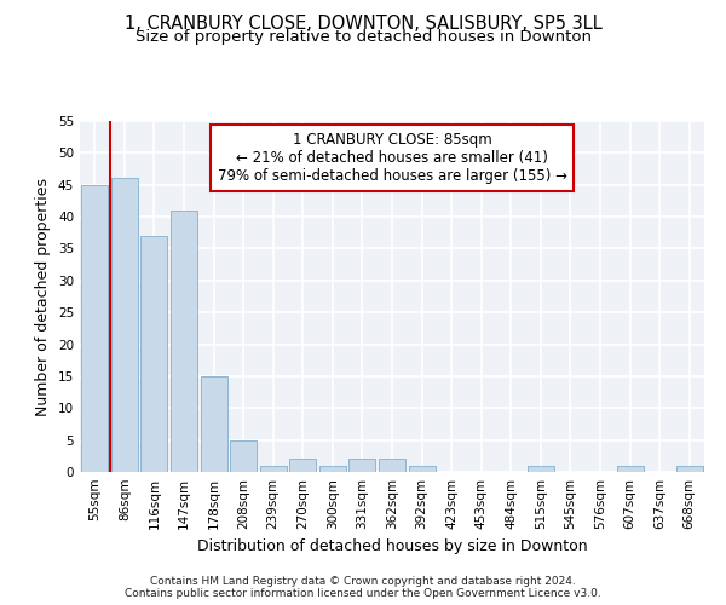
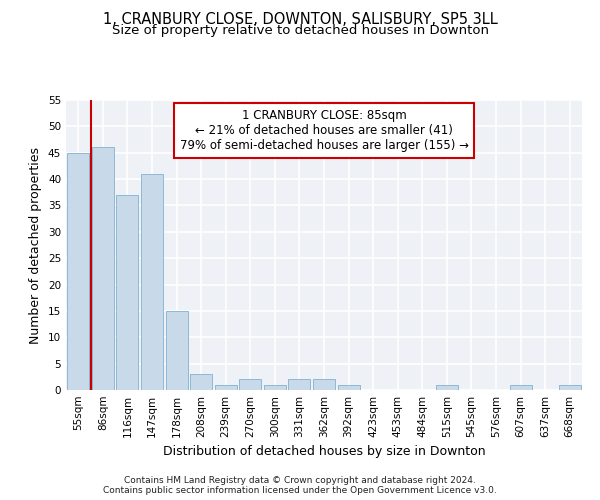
208sqm: 5 -> 3
